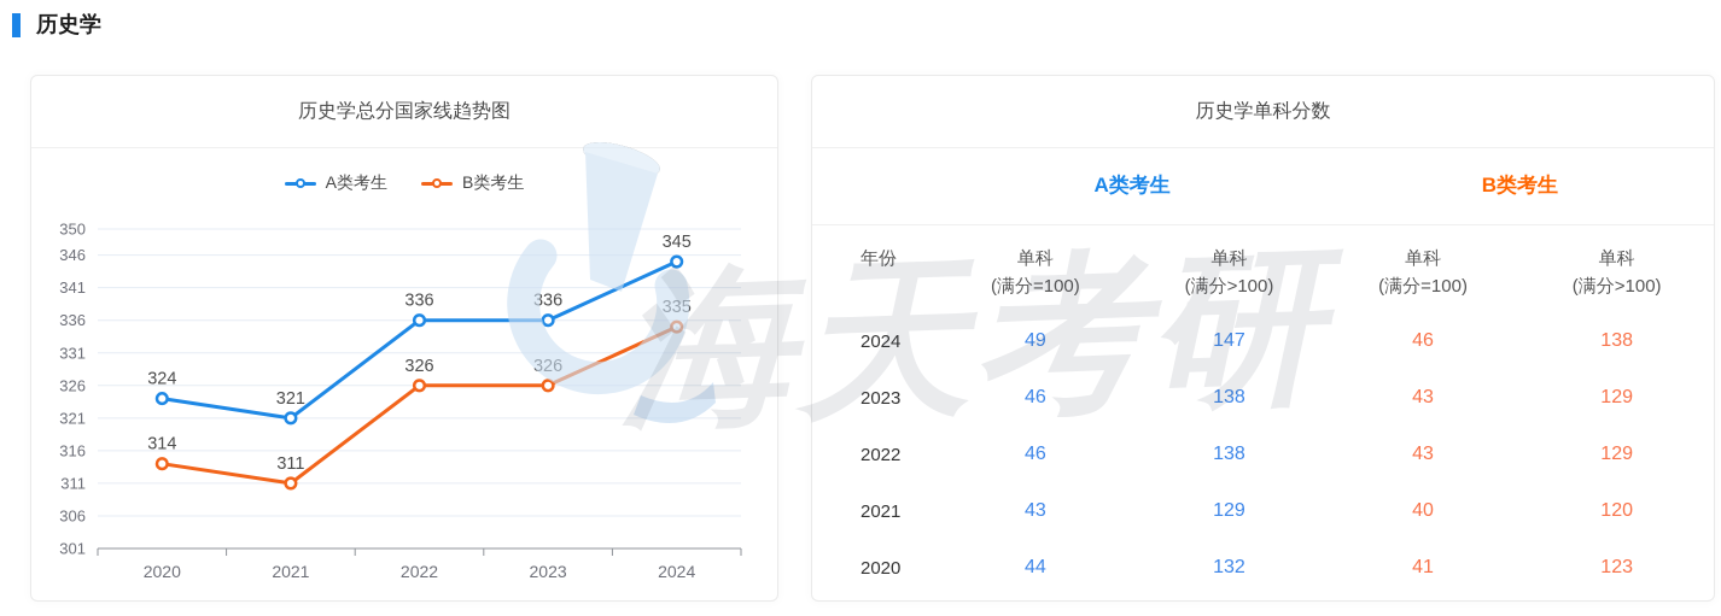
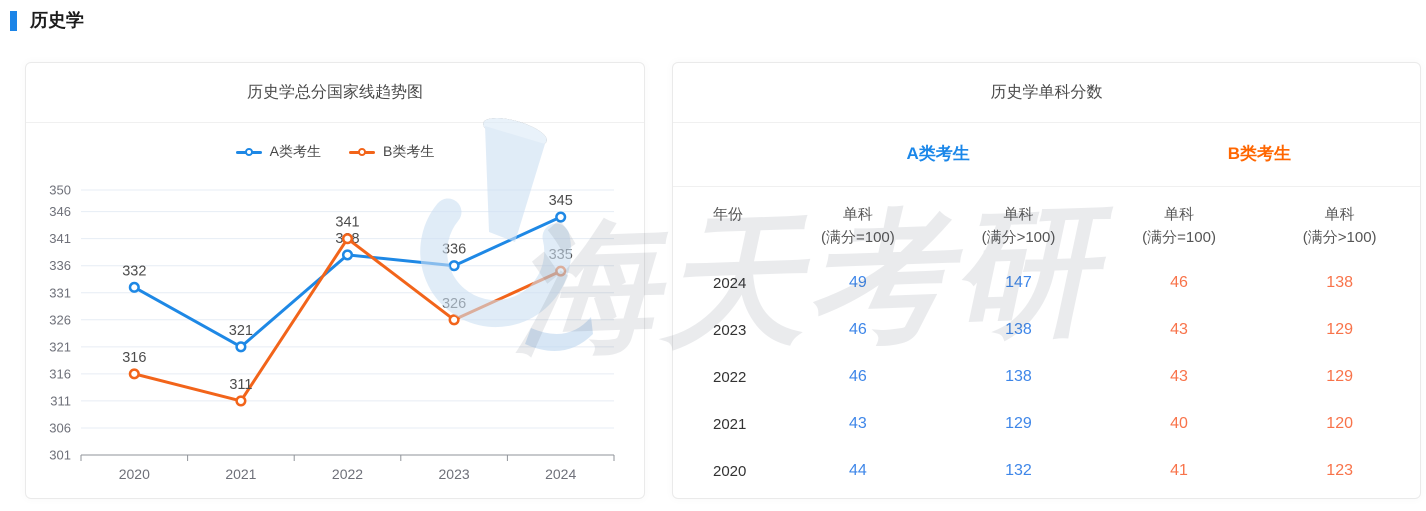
A类考生/2020: 324 -> 332
B类考生/2020: 314 -> 316
A类考生/2022: 336 -> 338
B类考生/2022: 326 -> 341
